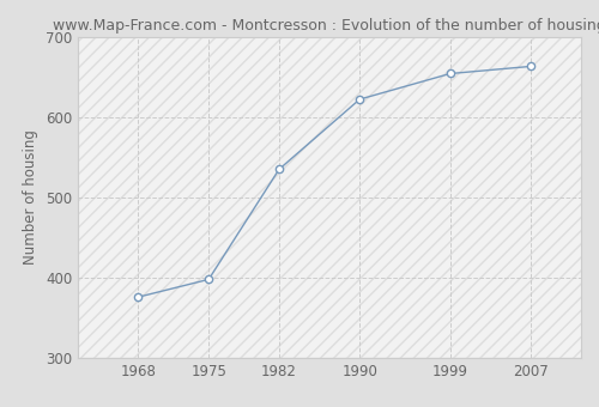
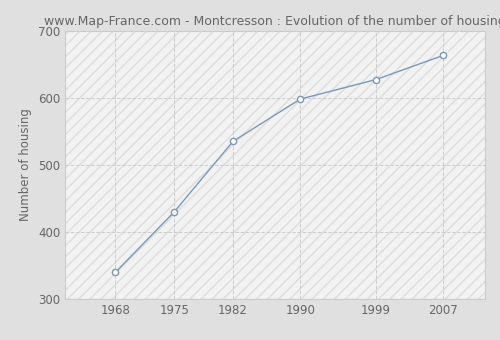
1968: 376 -> 340
1975: 398 -> 430
1990: 622 -> 598
1999: 654 -> 627
